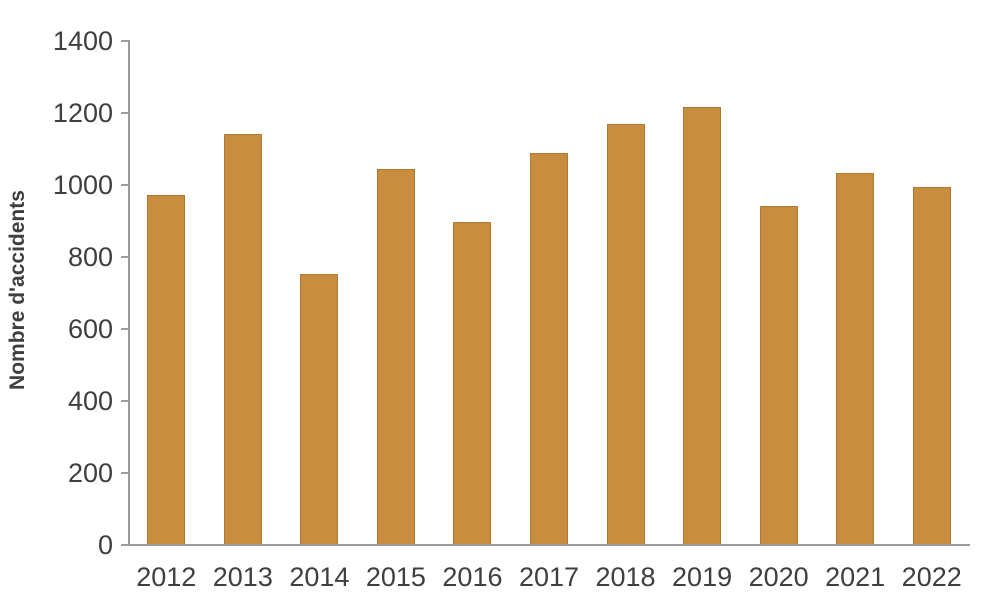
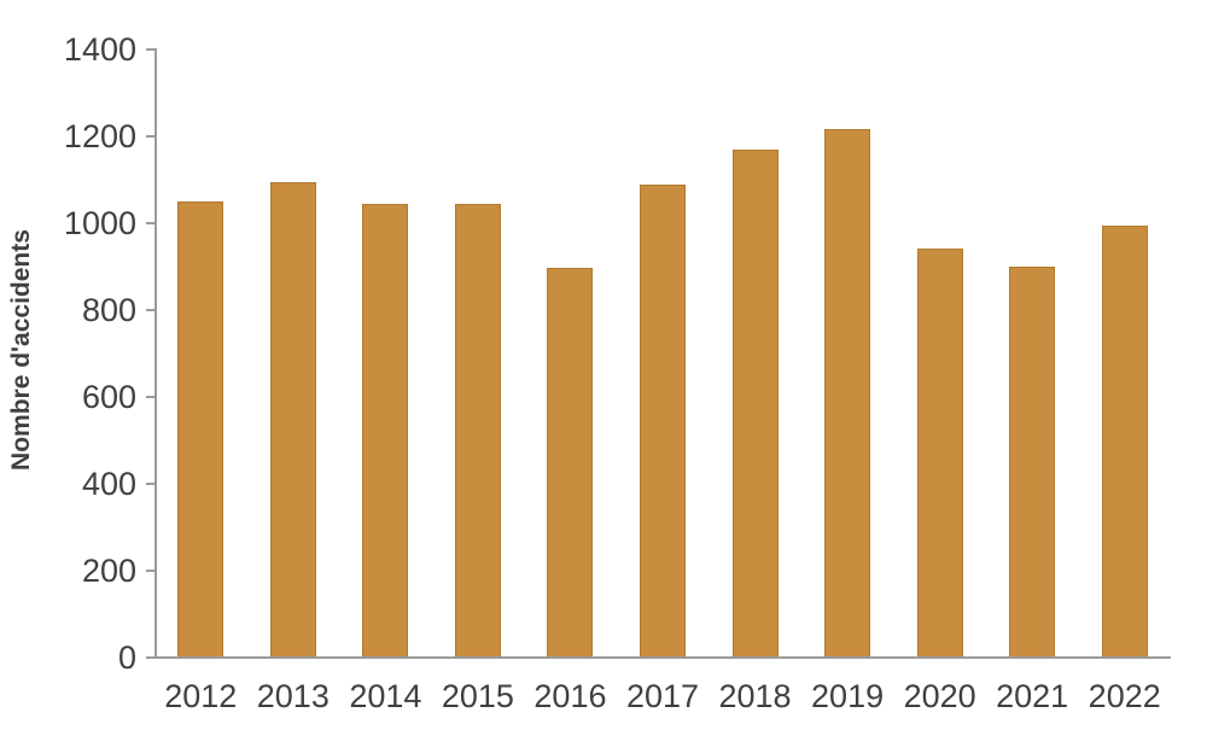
2012: 970 -> 1050
2013: 1140 -> 1090
2014: 750 -> 1040
2021: 1030 -> 900
